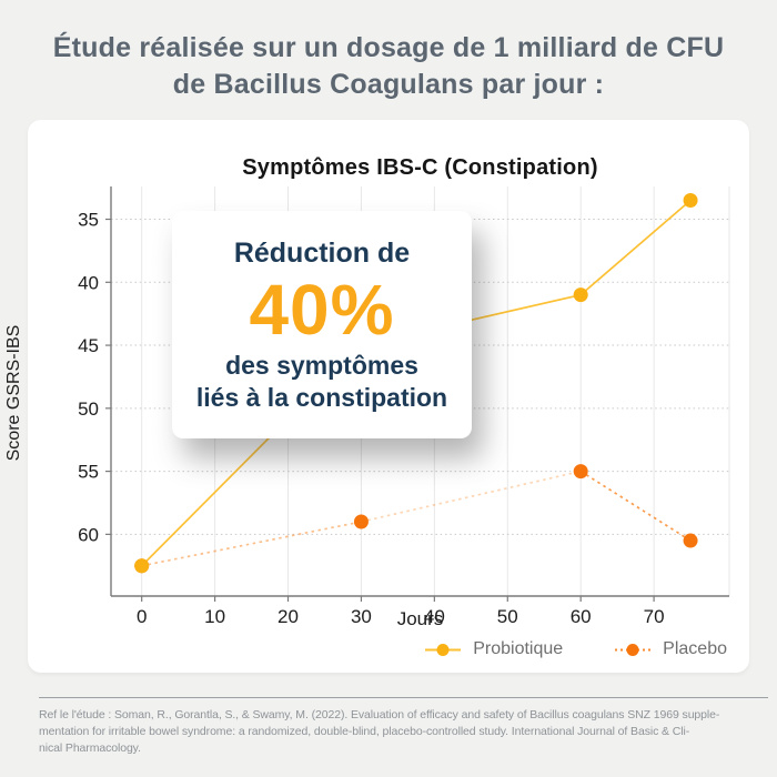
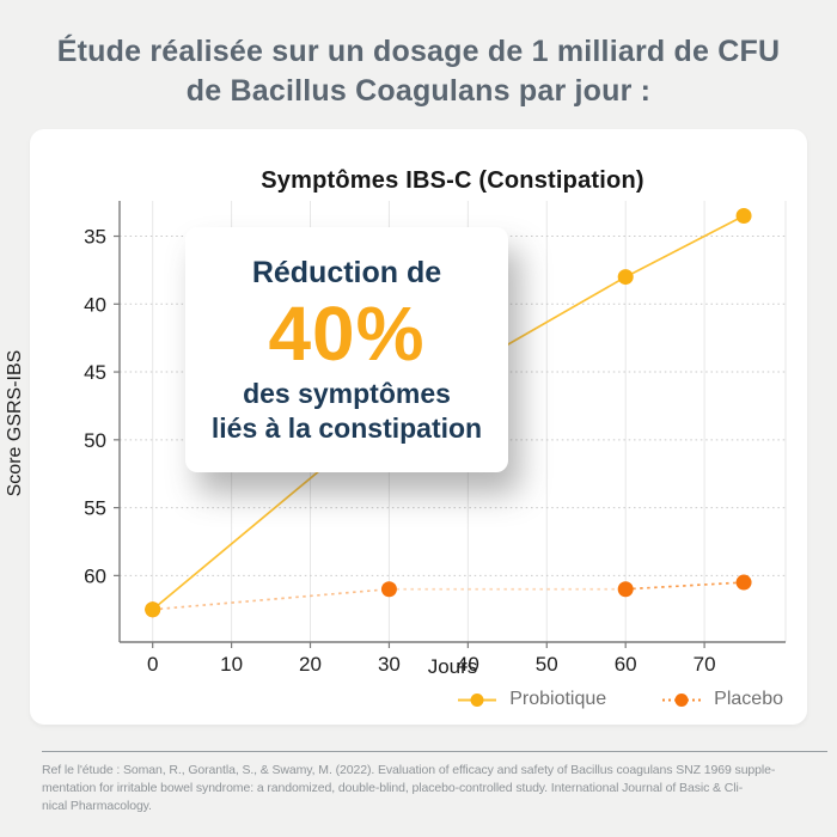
Probiotique/30: 45 -> 48
Placebo/30: 59 -> 61
Probiotique/60: 41 -> 38
Placebo/60: 55 -> 61
